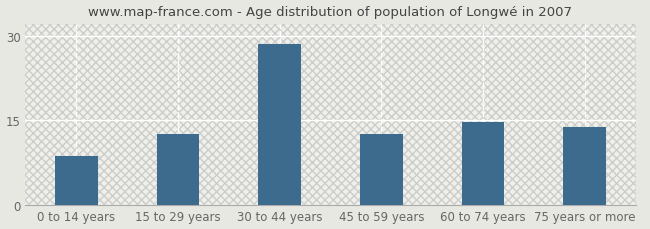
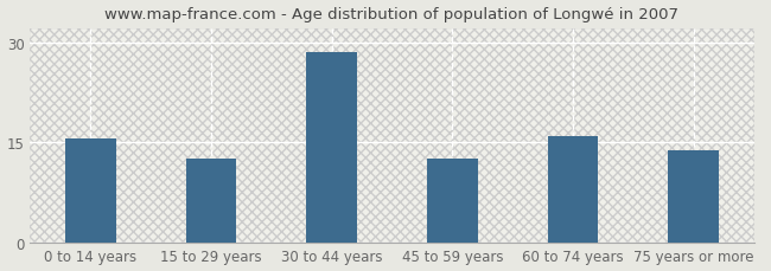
0 to 14 years: 8.6 -> 15.5
60 to 74 years: 14.6 -> 16.0
